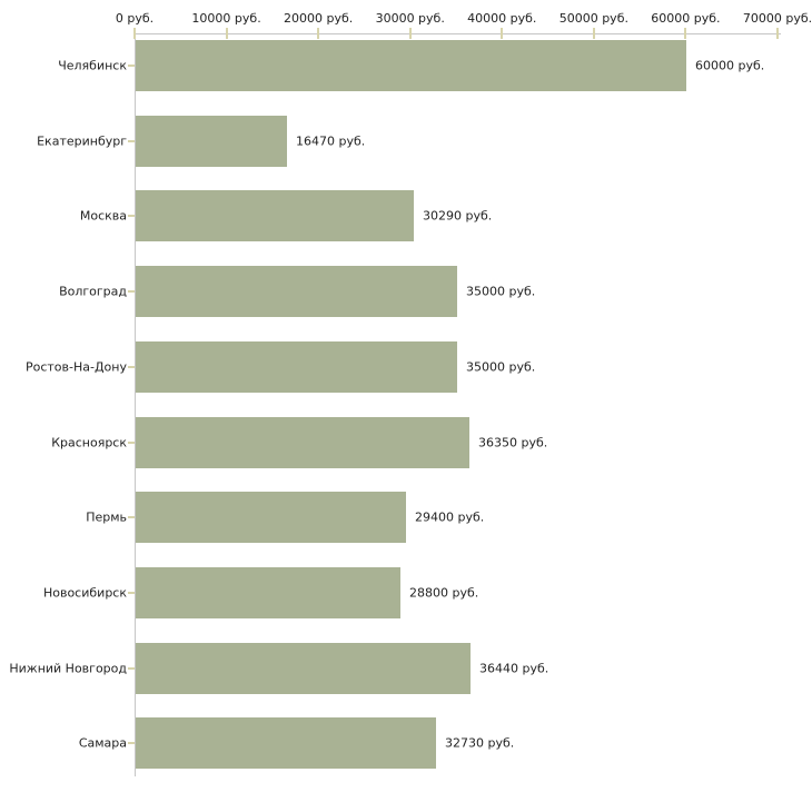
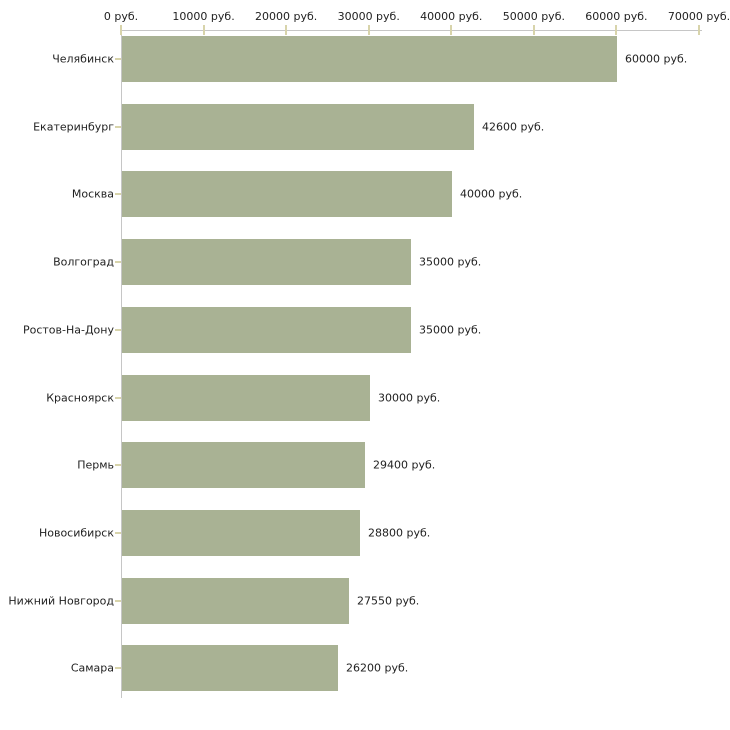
Екатеринбург: 16470 -> 42600
Москва: 30290 -> 40000
Красноярск: 36350 -> 30000
Нижний Новгород: 36440 -> 27550
Самара: 32730 -> 26200
